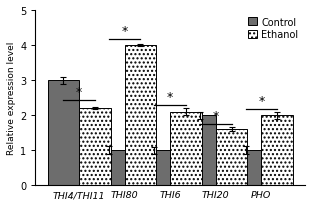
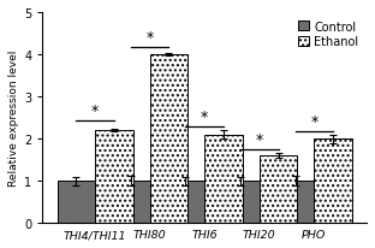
Control/THI4/THI11: 3 -> 1
Control/THI20: 2 -> 1
